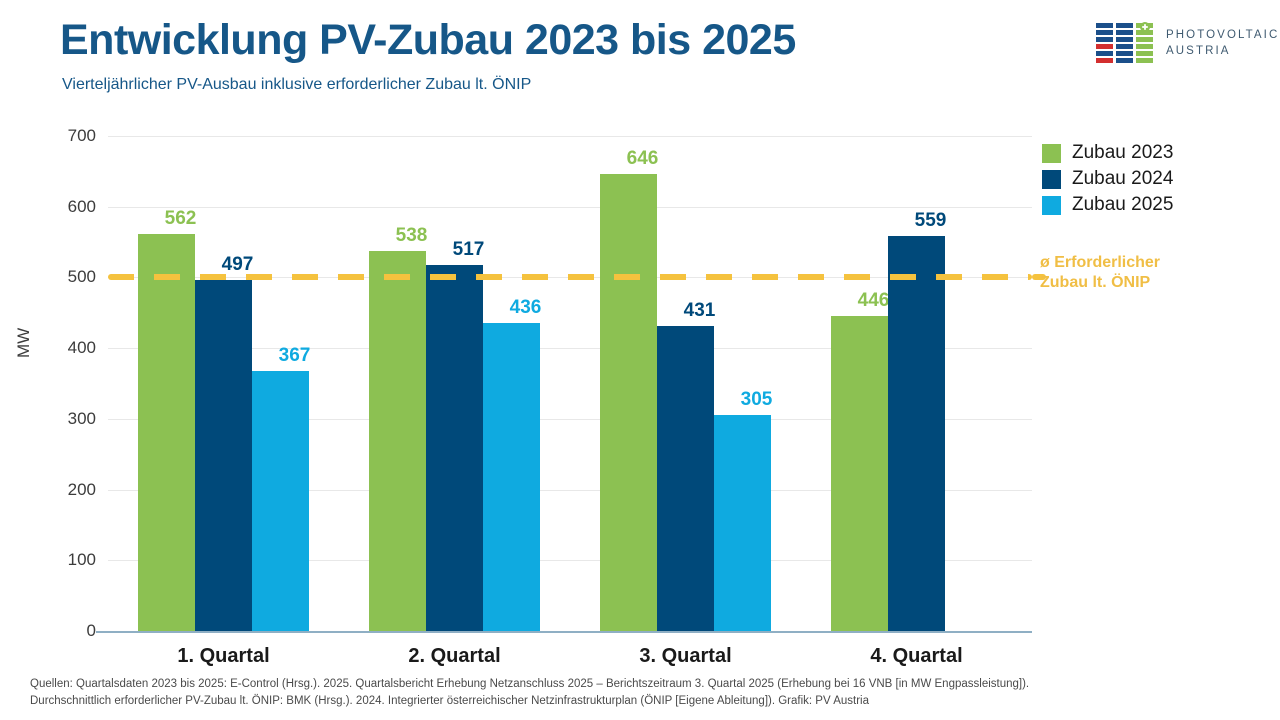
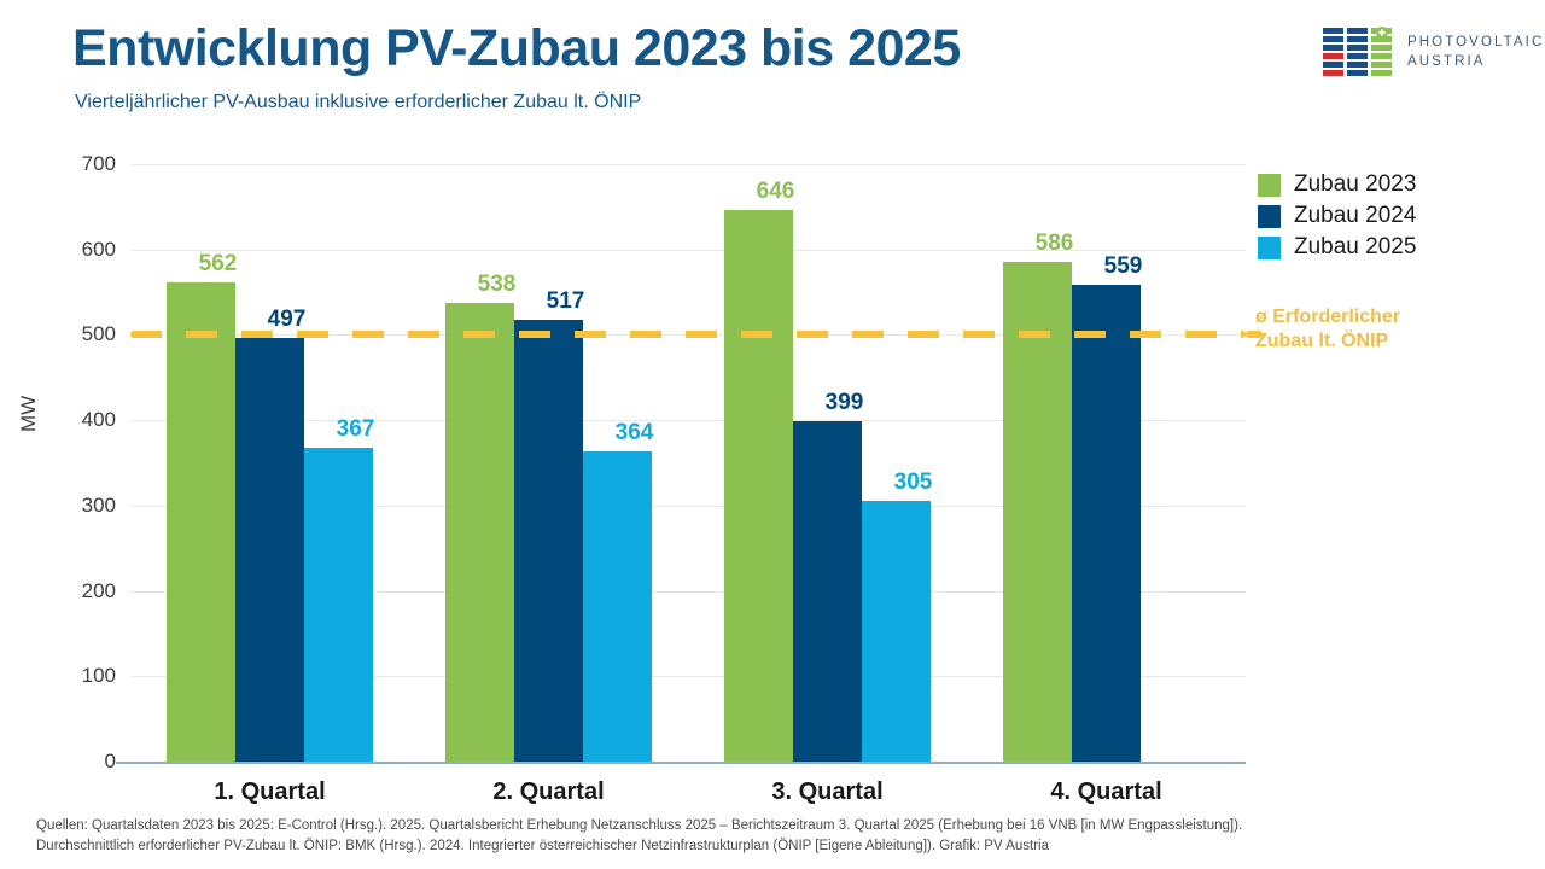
Zubau 2025/2. Quartal: 436 -> 364
Zubau 2024/3. Quartal: 431 -> 399
Zubau 2023/4. Quartal: 446 -> 586
